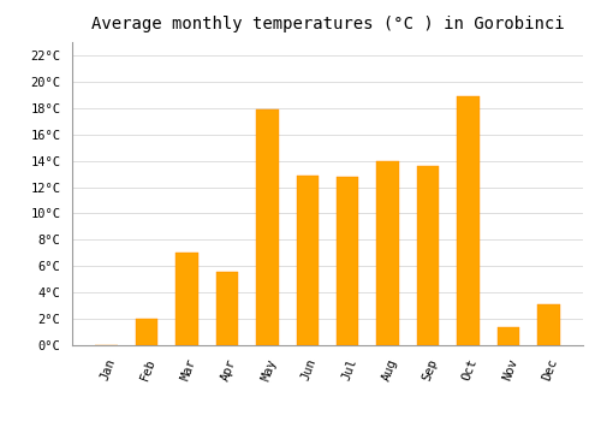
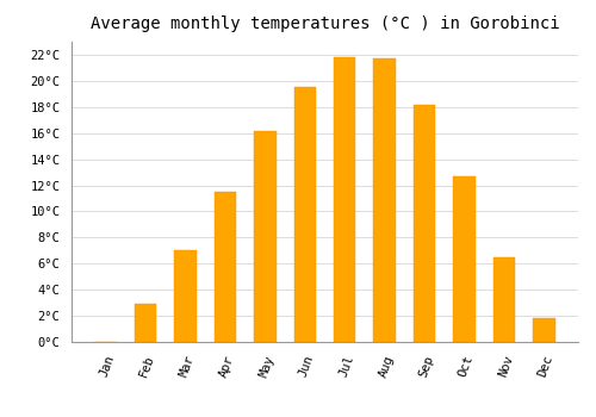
Feb: 2.0°C -> 2.9°C
Apr: 5.6°C -> 11.5°C
May: 17.9°C -> 16.2°C
Jun: 12.9°C -> 19.5°C
Jul: 12.8°C -> 21.8°C
Aug: 14.0°C -> 21.7°C
Sep: 13.6°C -> 18.2°C
Oct: 18.9°C -> 12.7°C
Nov: 1.4°C -> 6.5°C
Dec: 3.1°C -> 1.8°C
